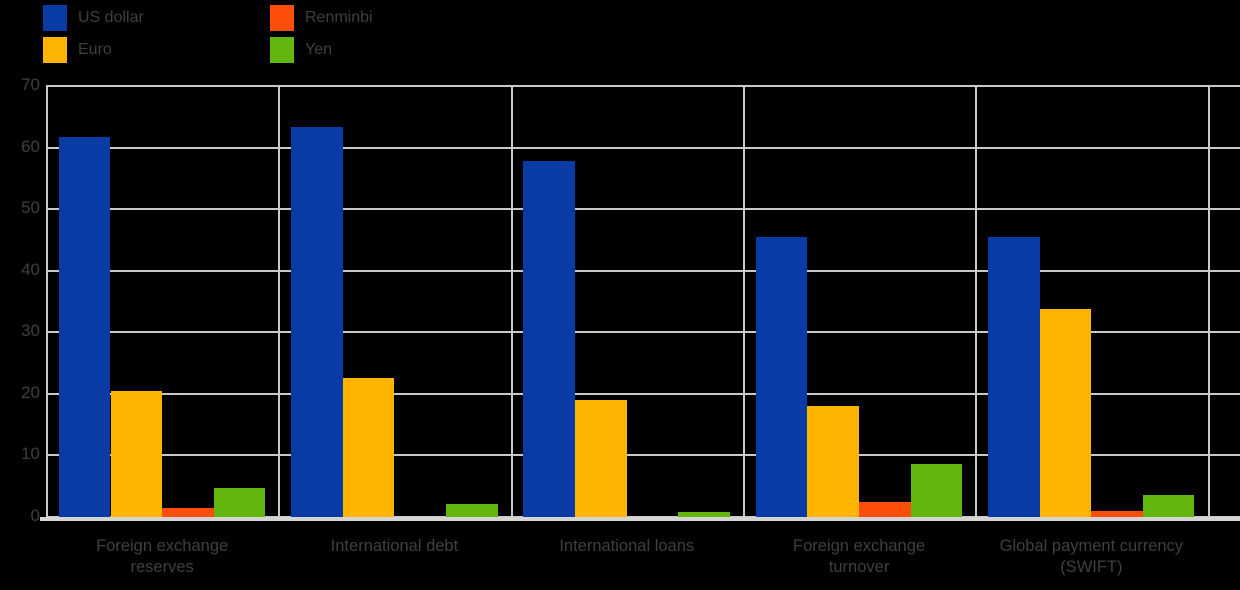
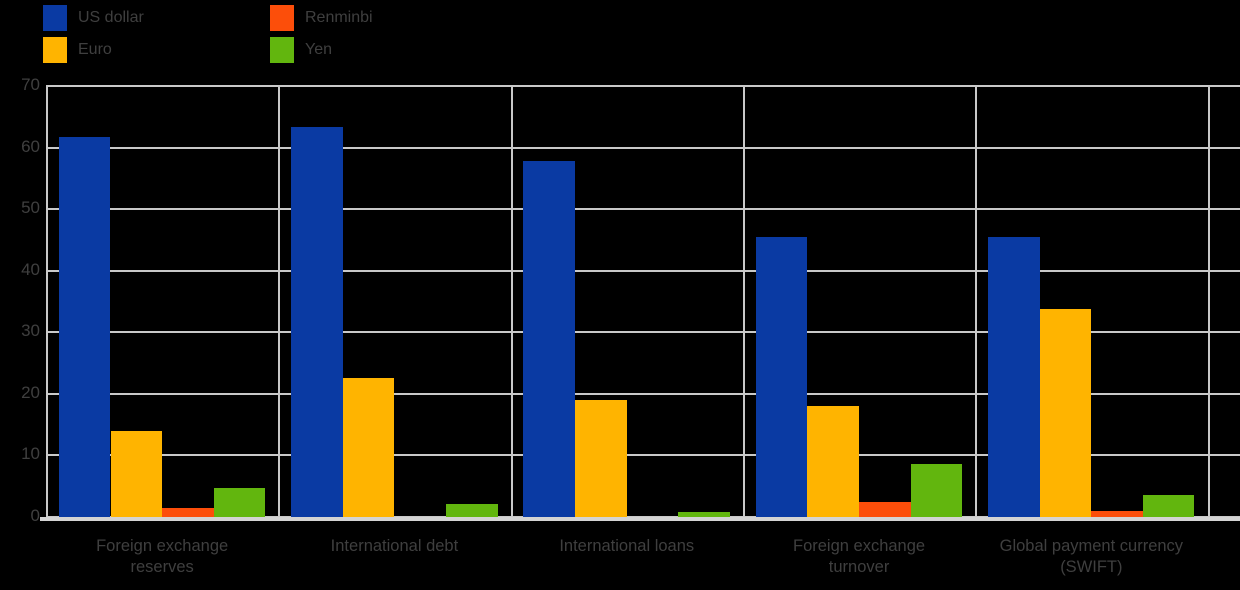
Euro/Foreign exchange reserves: 20 -> 14
